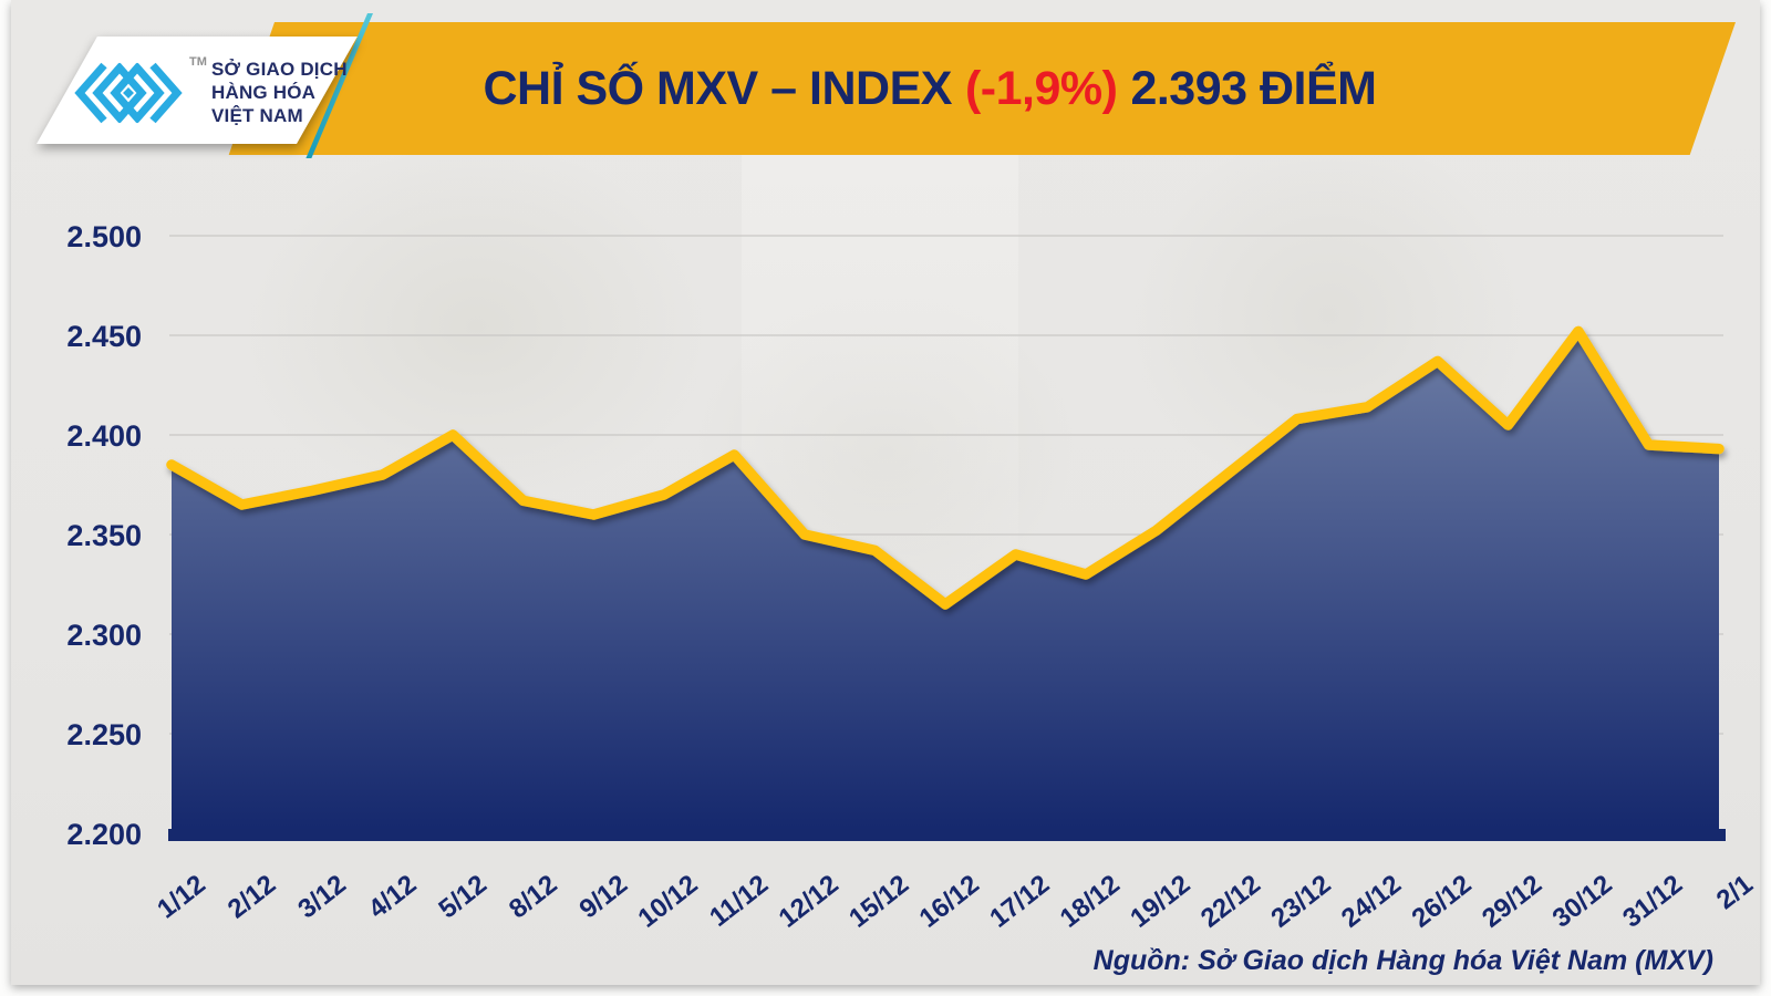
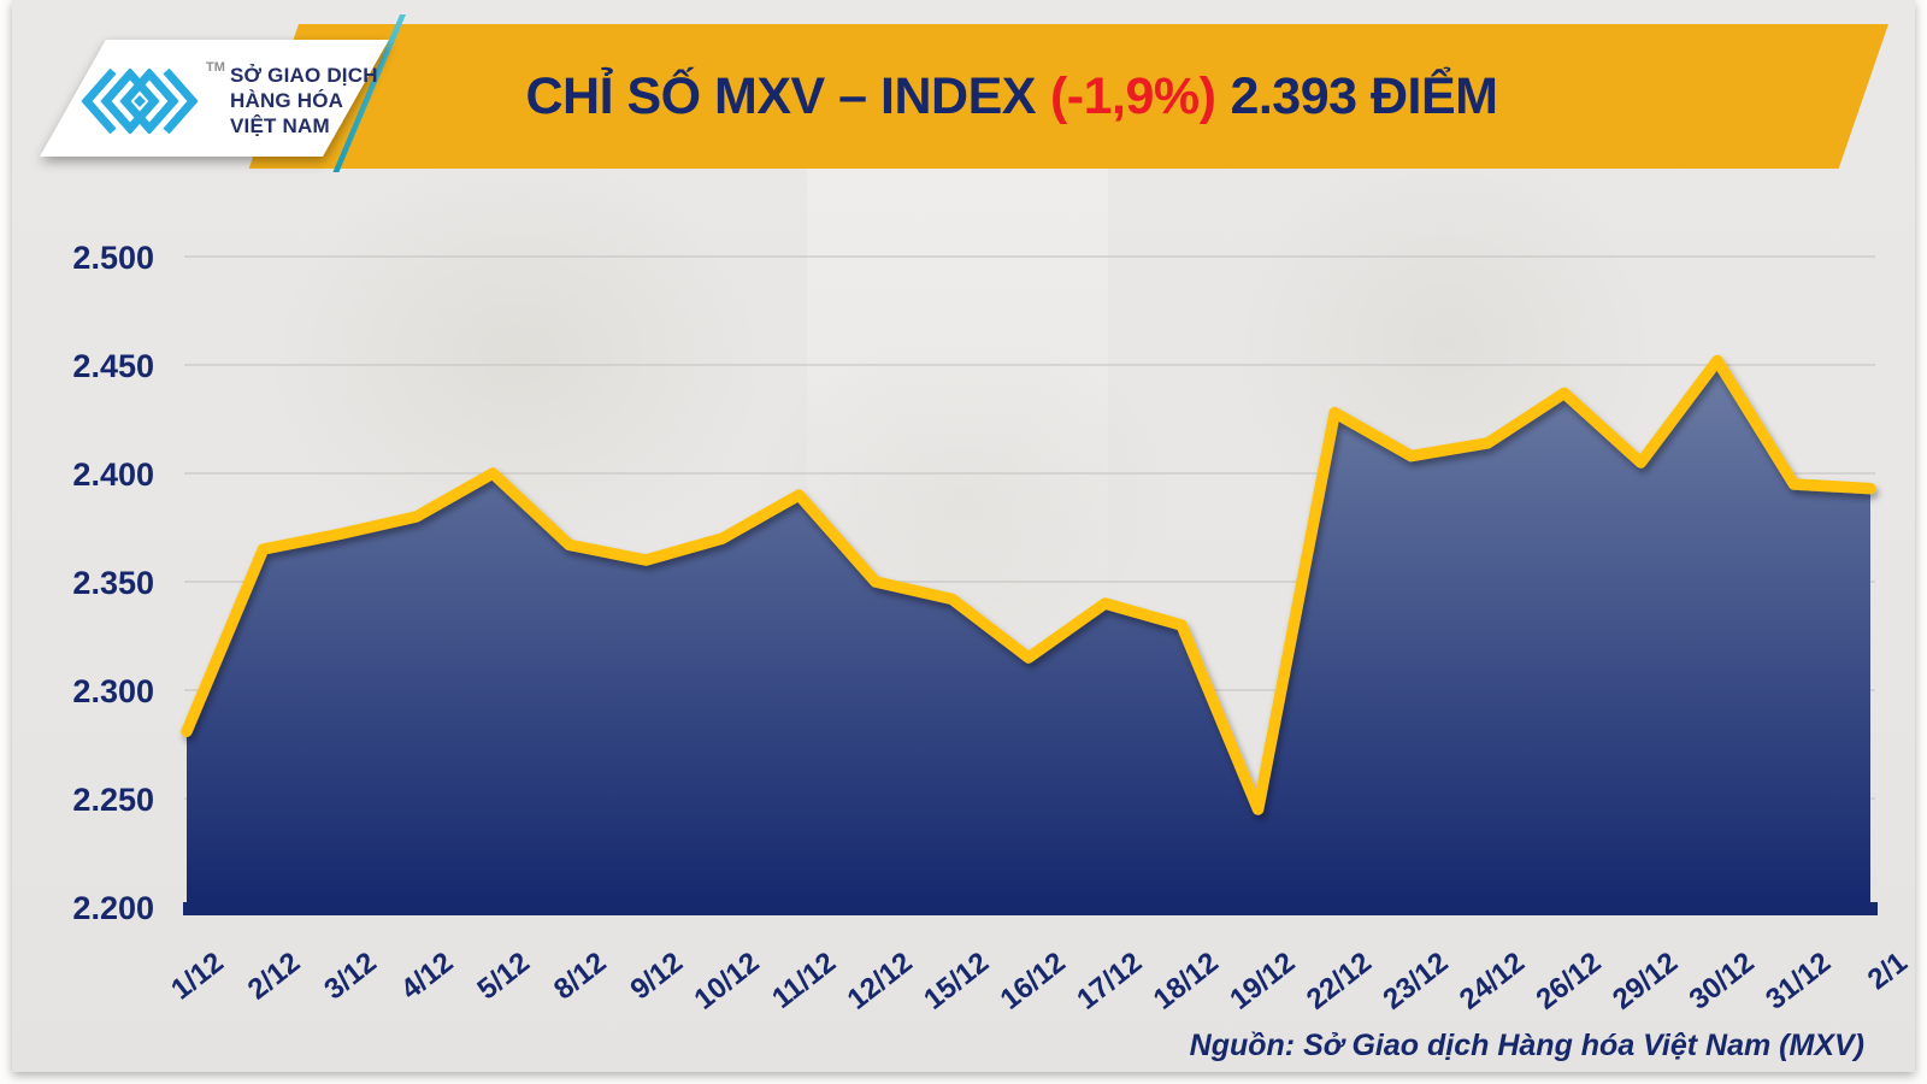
1/12: 2385 -> 2281
19/12: 2352 -> 2245
22/12: 2380 -> 2428
